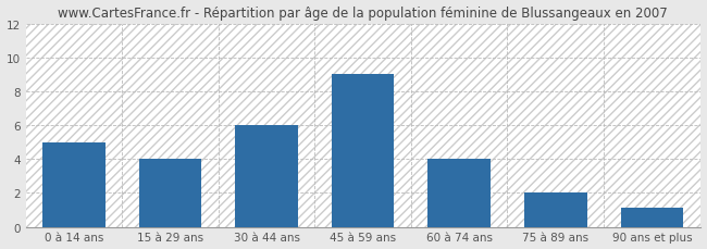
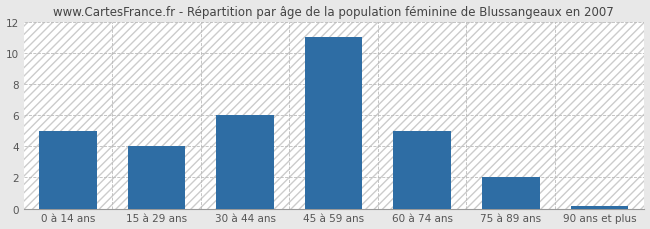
45 à 59 ans: 9.0 -> 11.0
60 à 74 ans: 4.0 -> 5.0
90 ans et plus: 1.1 -> 0.1
